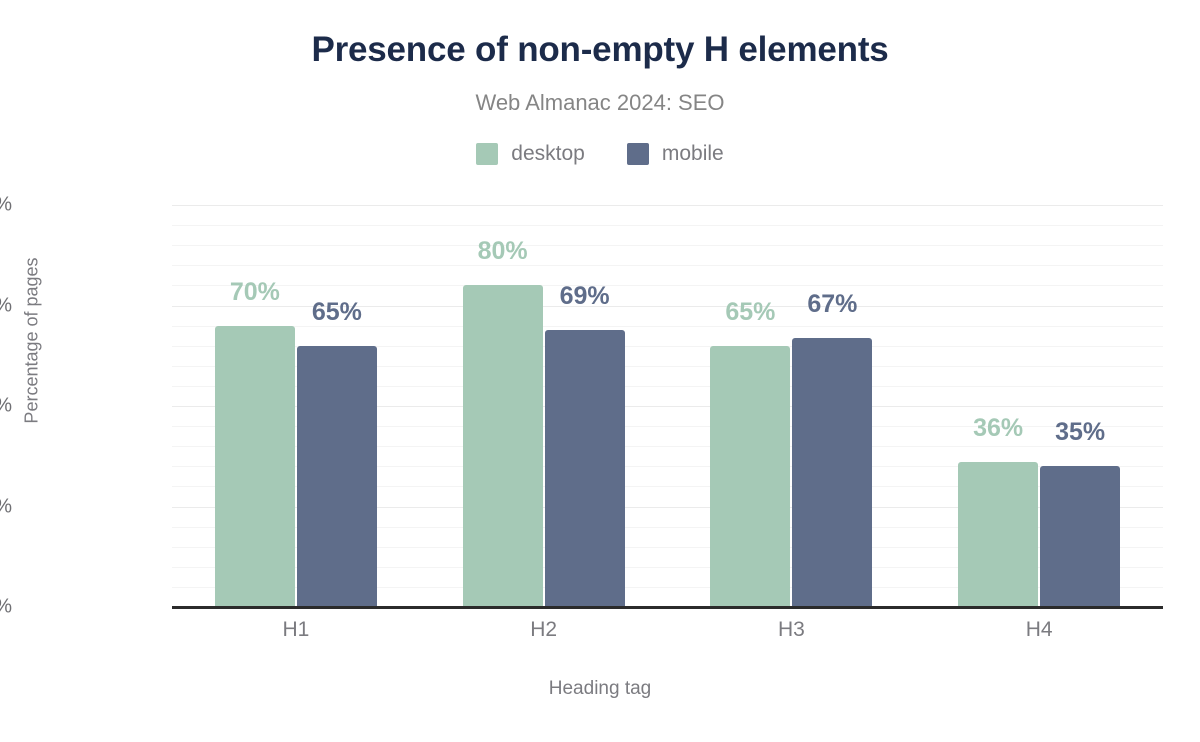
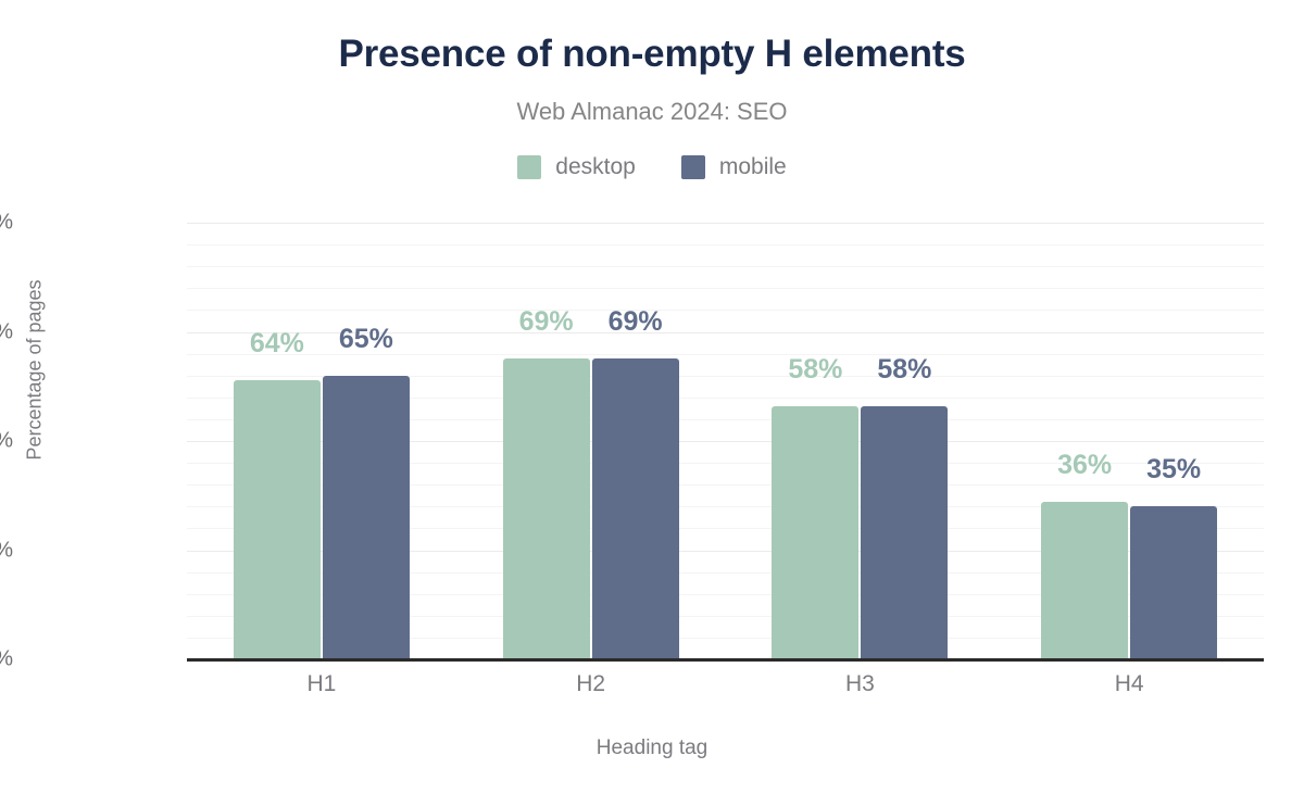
desktop/H1: 70% -> 64%
desktop/H2: 80% -> 69%
desktop/H3: 65% -> 58%
mobile/H3: 67% -> 58%
